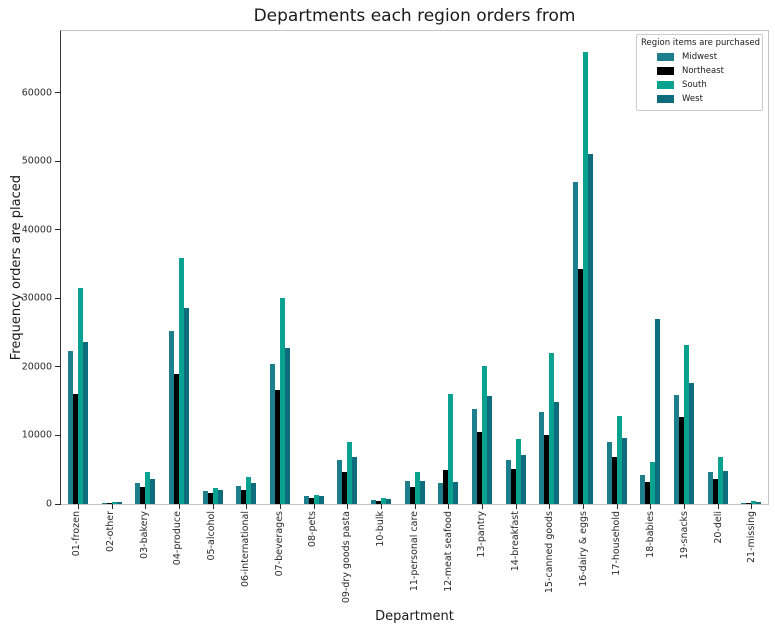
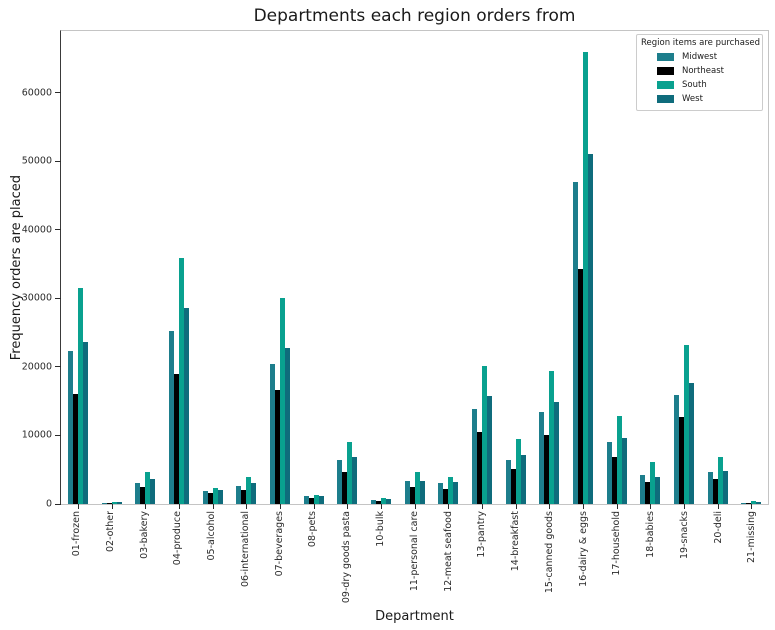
Northeast/12-meat seafood: 5000 -> 2000
South/12-meat seafood: 16000 -> 4000
South/15-canned goods: 22000 -> 19000
West/18-babies: 27000 -> 4000
